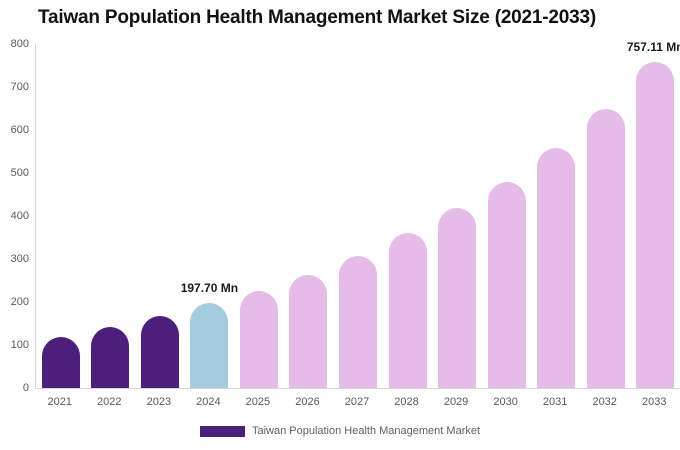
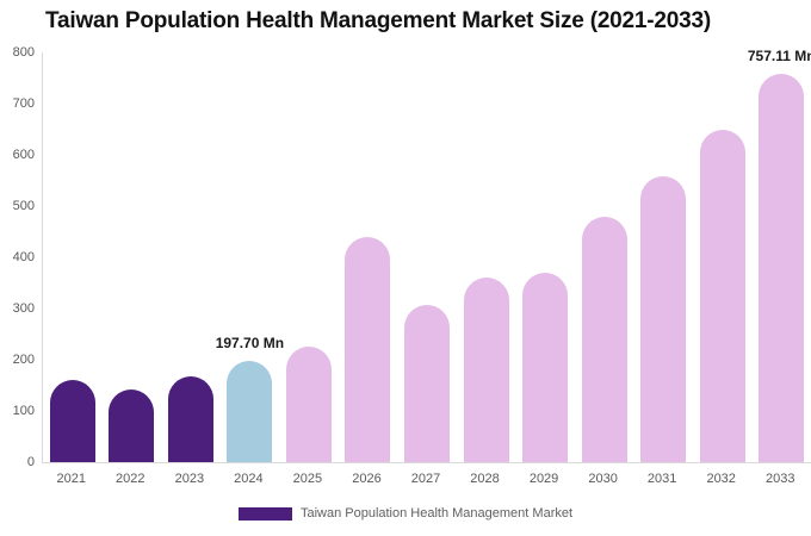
2021: 120 -> 160
2026: 260 -> 440
2029: 420 -> 370
